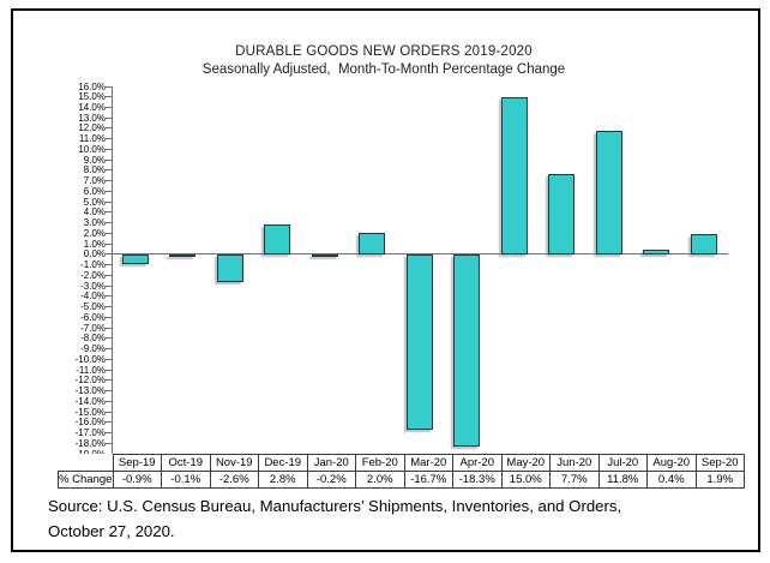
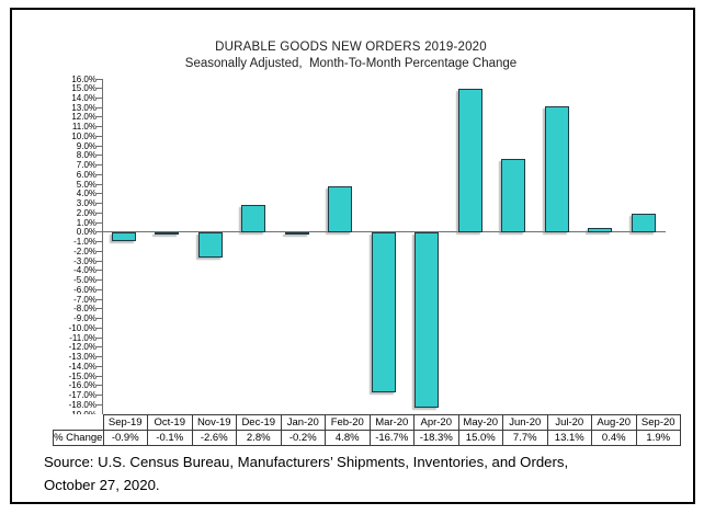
Feb-20: 2.0% -> 4.8%
Jul-20: 11.8% -> 13.1%
